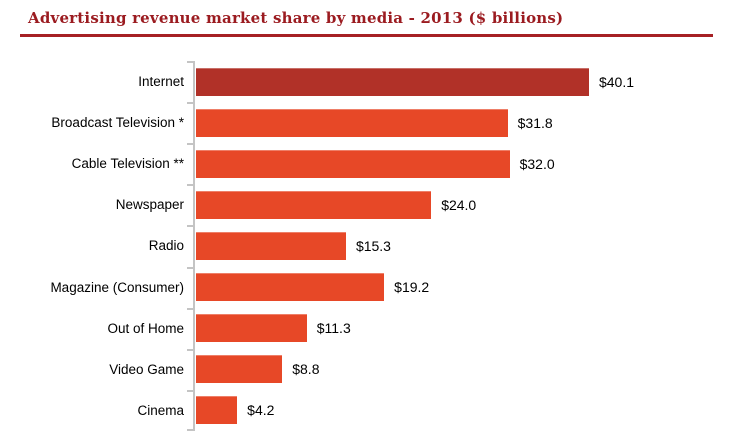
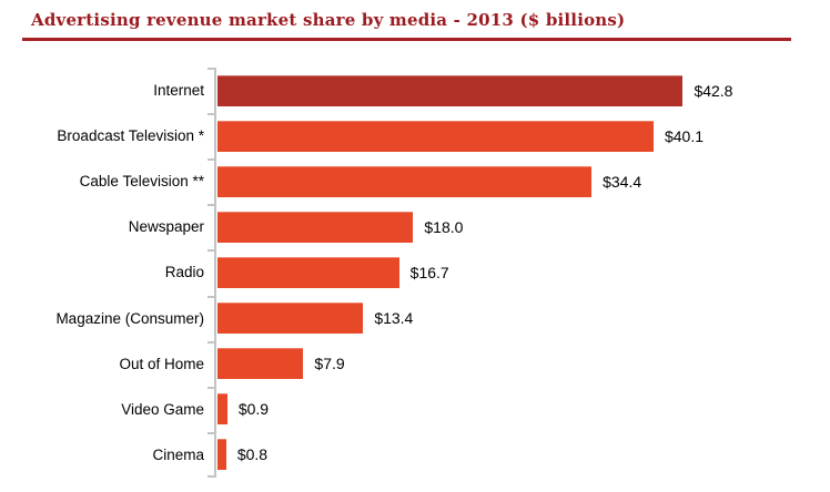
Internet: $40.1 -> $42.8
Broadcast Television *: $31.8 -> $40.1
Cable Television **: $32.0 -> $34.4
Newspaper: $24.0 -> $18.0
Radio: $15.3 -> $16.7
Magazine (Consumer): $19.2 -> $13.4
Out of Home: $11.3 -> $7.9
Video Game: $8.8 -> $0.9
Cinema: $4.2 -> $0.8
